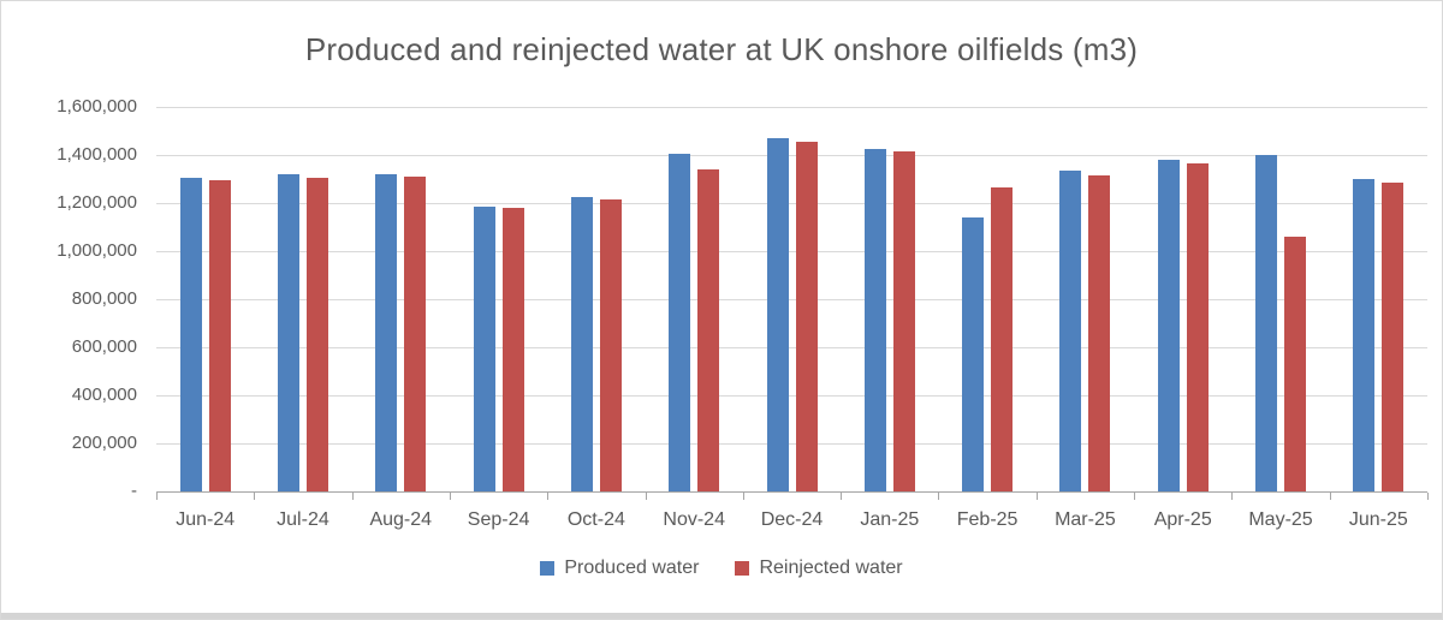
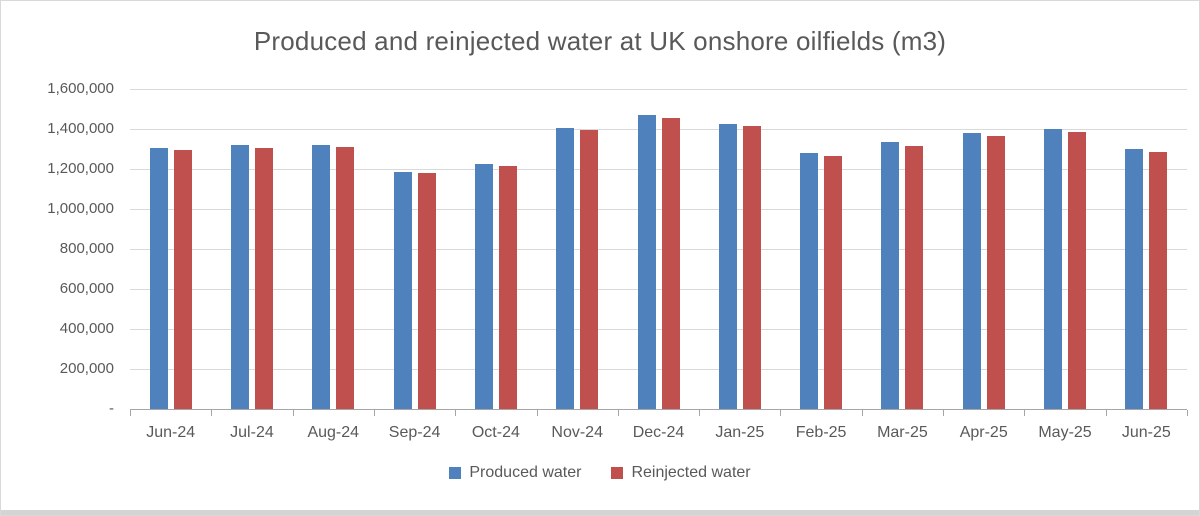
Reinjected water/Nov-24: 1340000 -> 1400000
Produced water/Feb-25: 1140000 -> 1280000
Reinjected water/May-25: 1060000 -> 1380000
